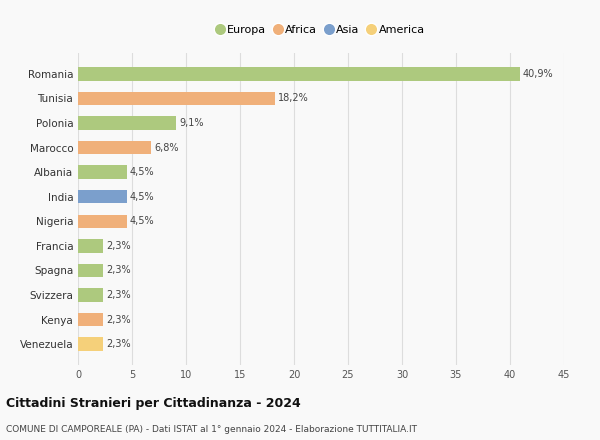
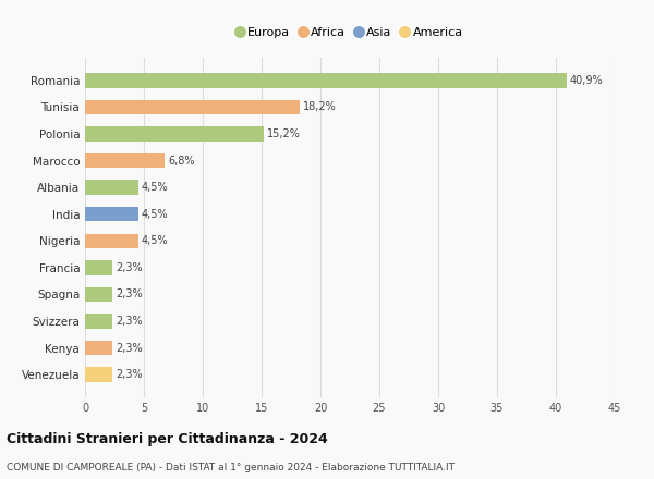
Polonia: 9,1% -> 15,2%
